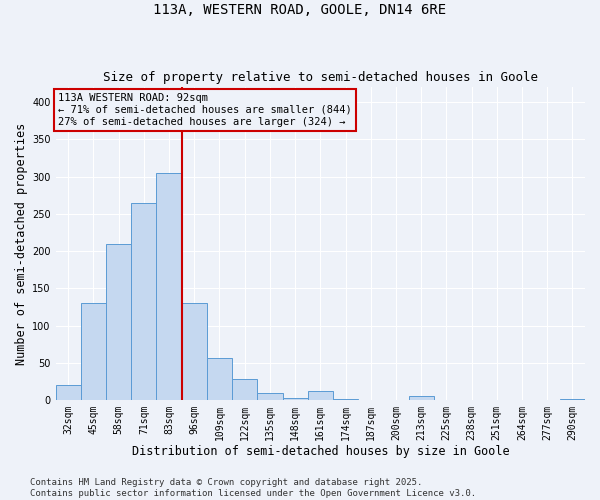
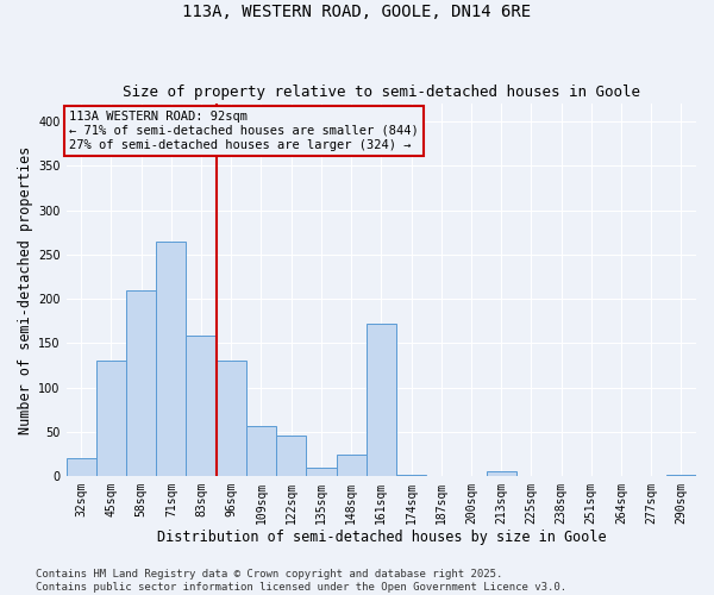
83sqm: 305 -> 158
122sqm: 28 -> 46
148sqm: 3 -> 24
161sqm: 13 -> 172
